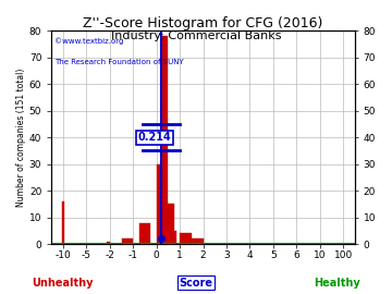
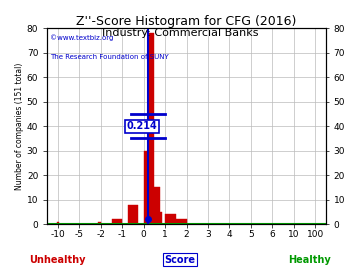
-10: 16 -> 1
